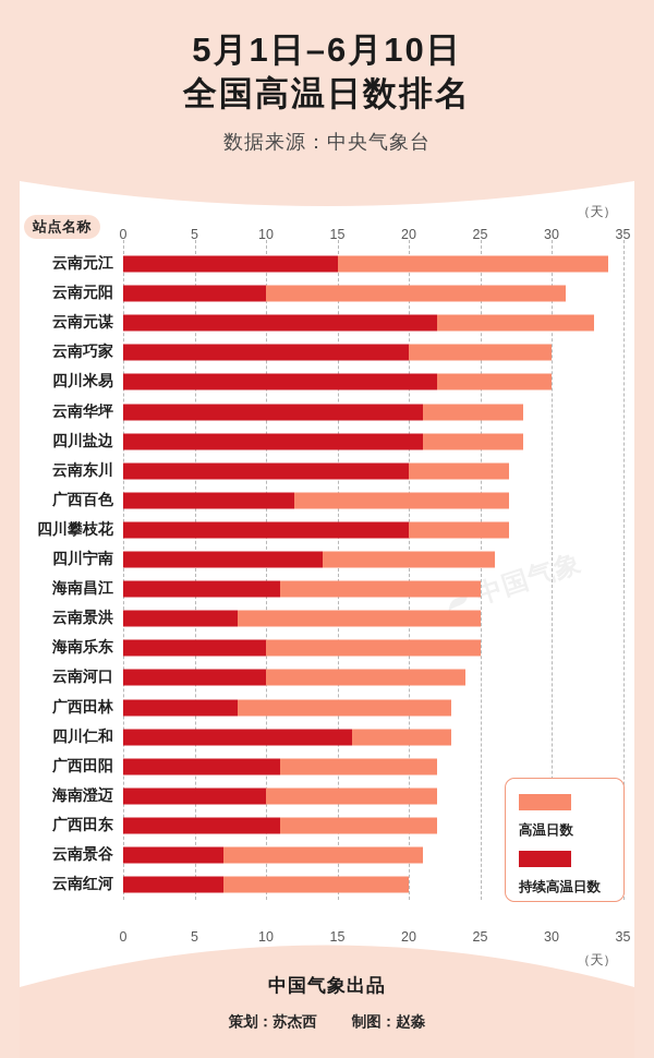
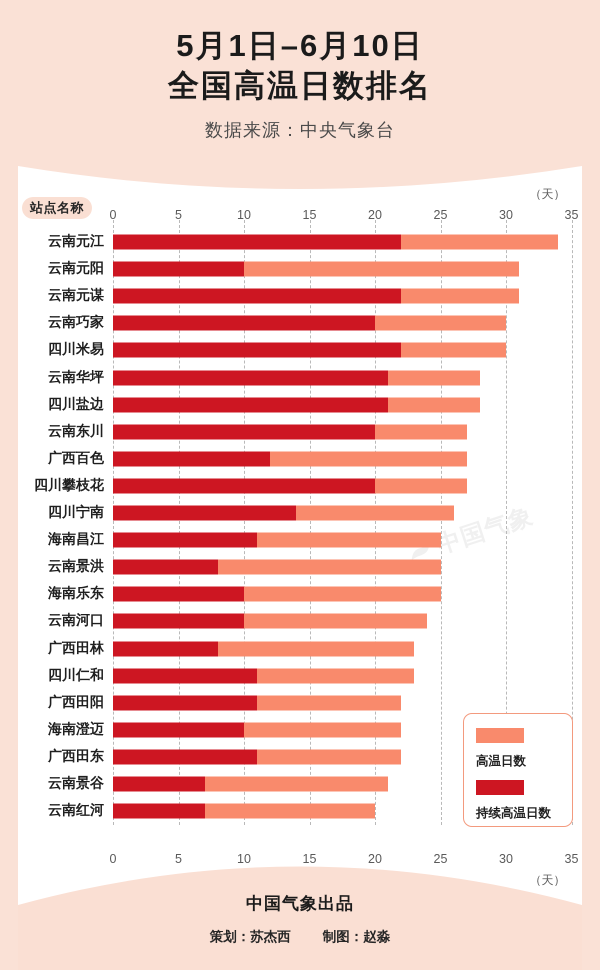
持续高温日数/云南元江: 15 -> 22
高温日数/云南元谋: 33 -> 31
持续高温日数/四川仁和: 16 -> 11
